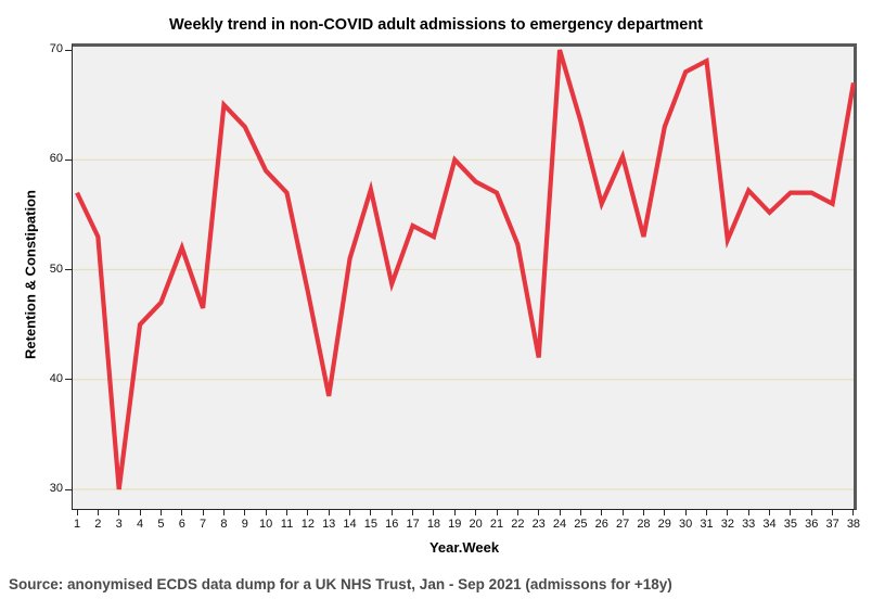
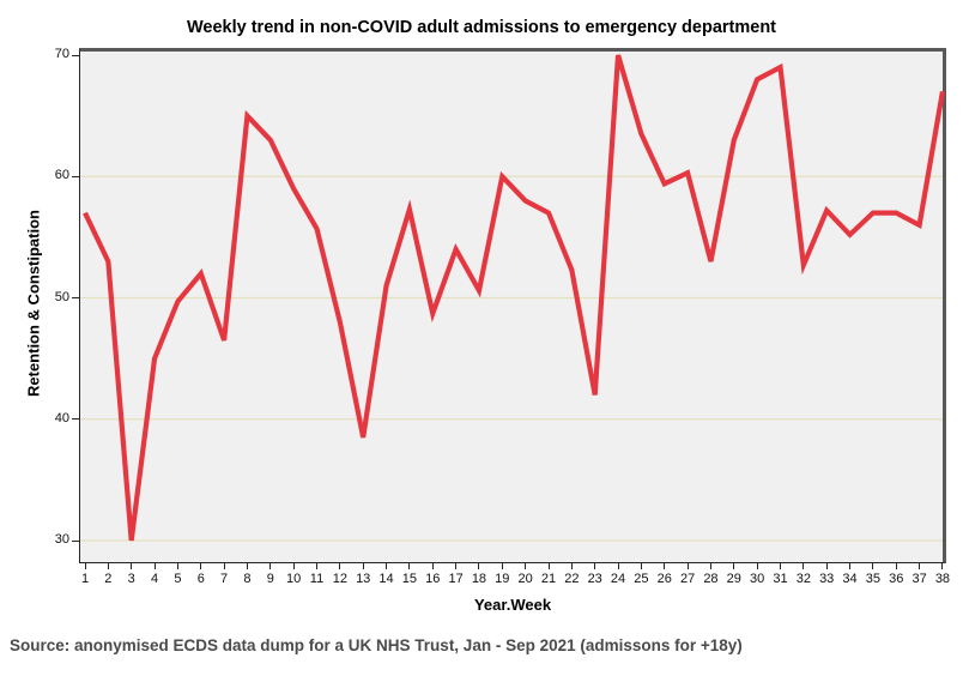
5: 47.0 -> 49.7
11: 57.0 -> 55.7
18: 53.0 -> 50.6
26: 56.0 -> 59.4
